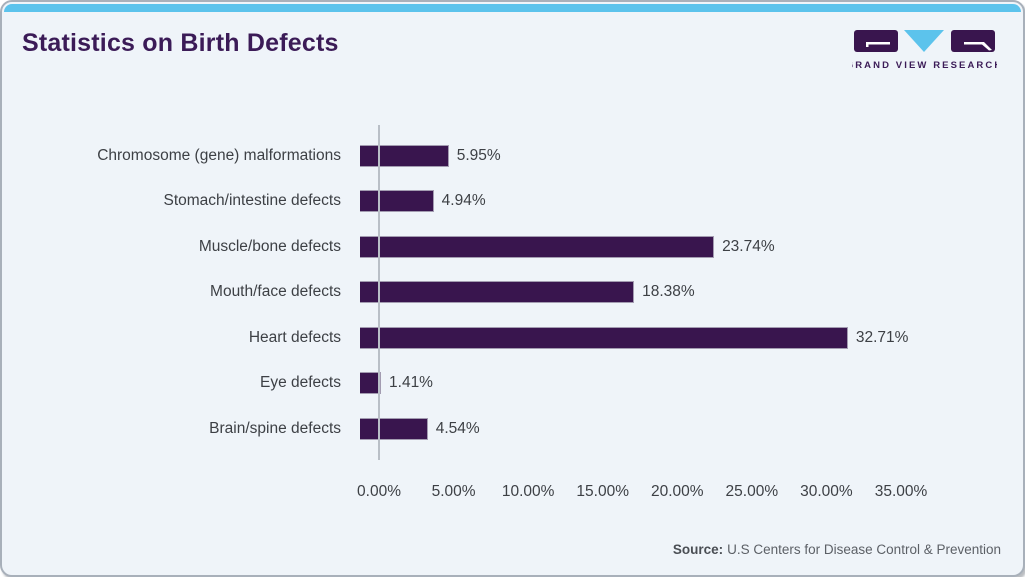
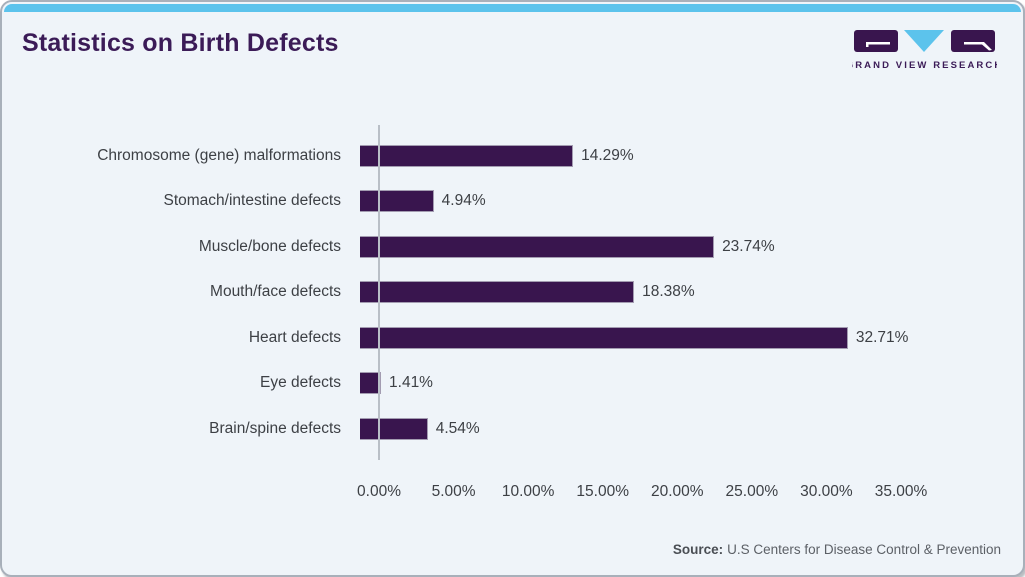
Chromosome (gene) malformations: 5.95% -> 14.29%
